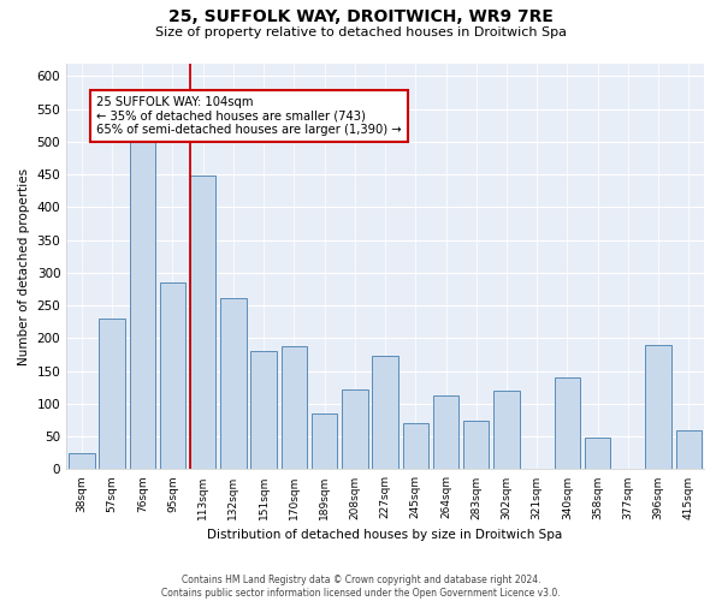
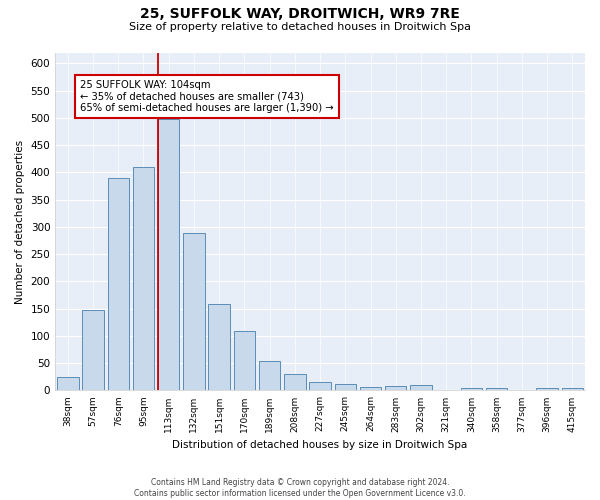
57sqm: 230 -> 148
76sqm: 504 -> 390
95sqm: 286 -> 410
113sqm: 448 -> 498
132sqm: 262 -> 288
151sqm: 180 -> 159
170sqm: 188 -> 109
189sqm: 86 -> 54
208sqm: 122 -> 30
227sqm: 174 -> 16
245sqm: 70 -> 12
264sqm: 112 -> 7
283sqm: 74 -> 9
302sqm: 120 -> 10
340sqm: 140 -> 4
358sqm: 48 -> 4
396sqm: 190 -> 4
415sqm: 60 -> 4
